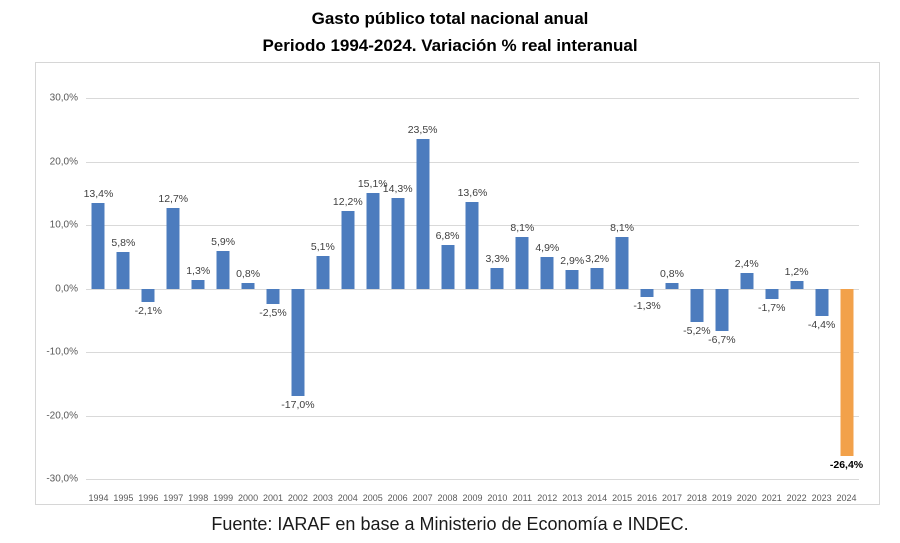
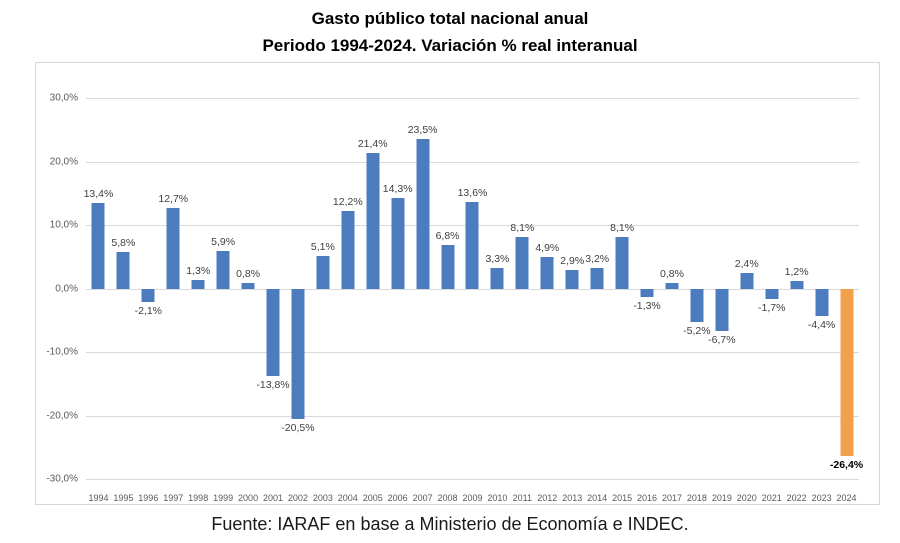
2001: -2,5% -> -13,8%
2002: -17,0% -> -20,5%
2005: 15,1% -> 21,4%
